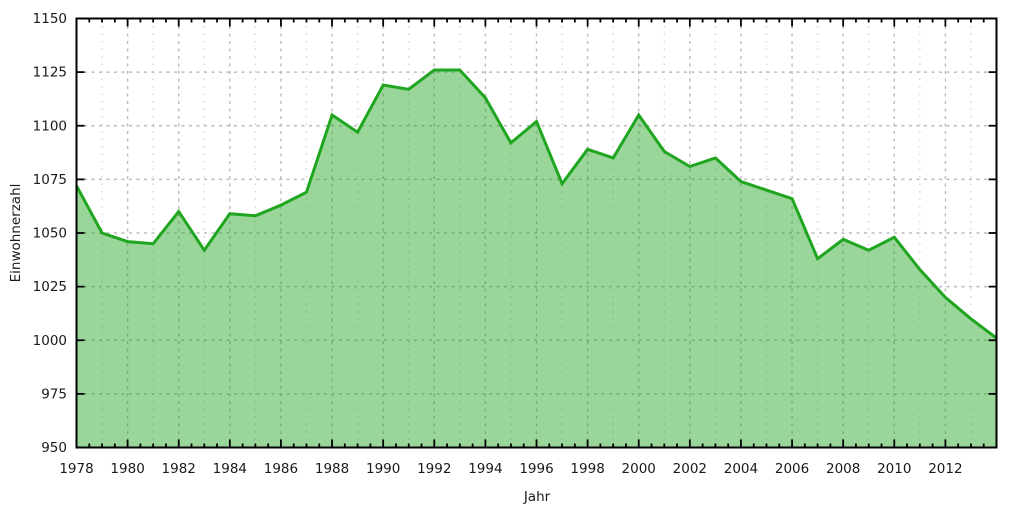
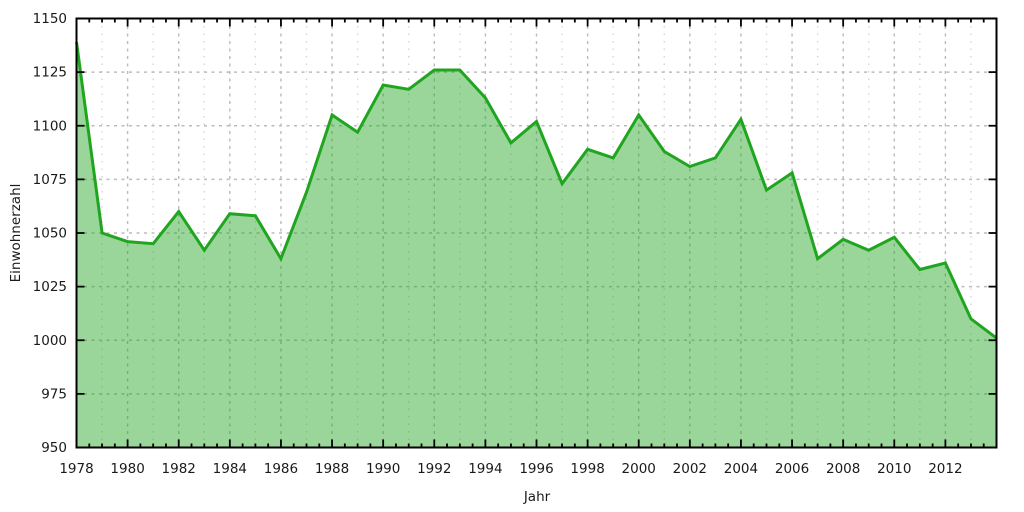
1978: 1072 -> 1139
1986: 1063 -> 1038
2004: 1074 -> 1103
2006: 1066 -> 1078
2012: 1020 -> 1036
